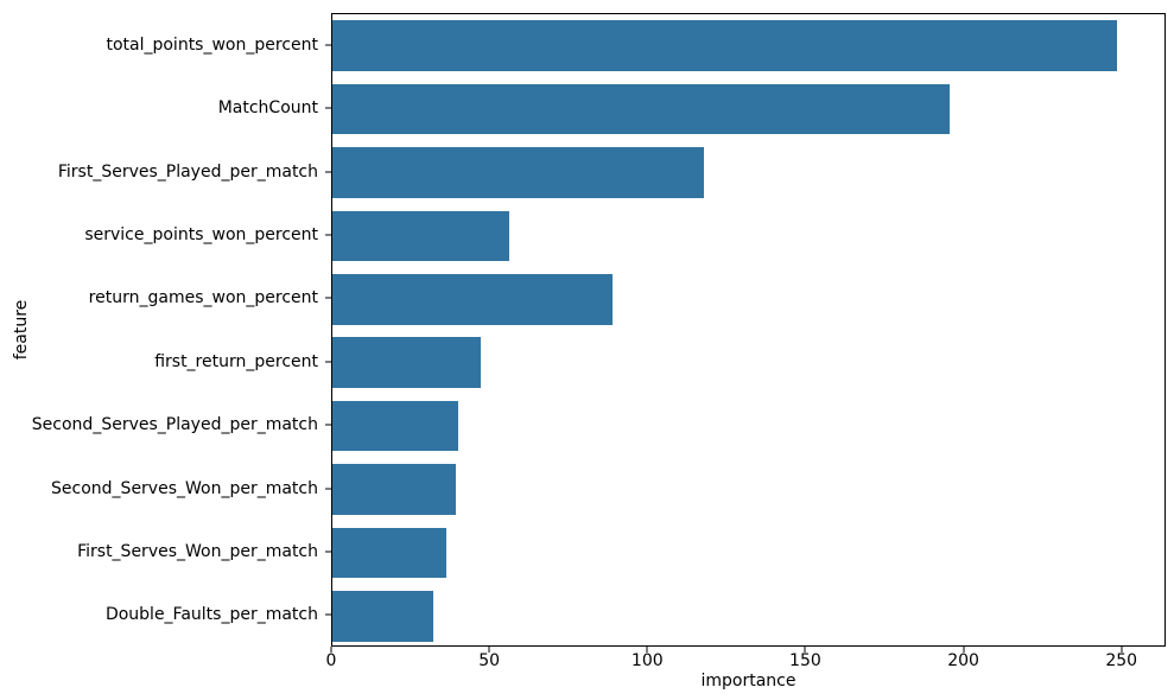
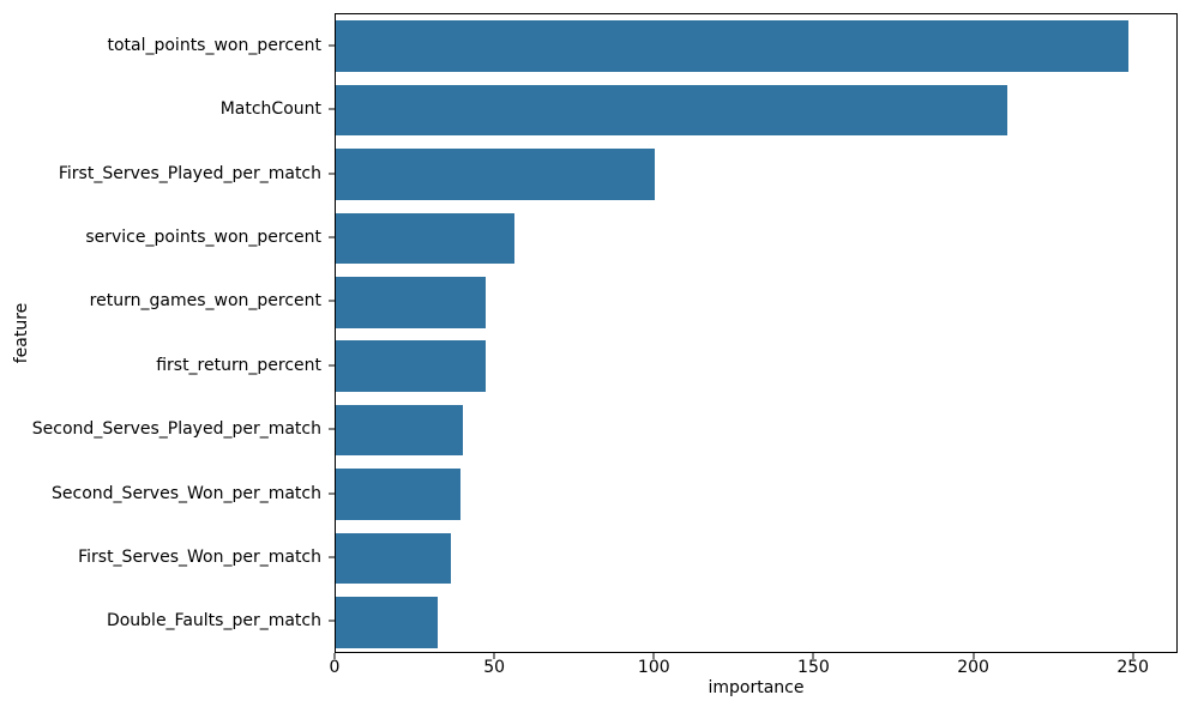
MatchCount: 196 -> 211
First_Serves_Played_per_match: 118 -> 100
return_games_won_percent: 89 -> 47
